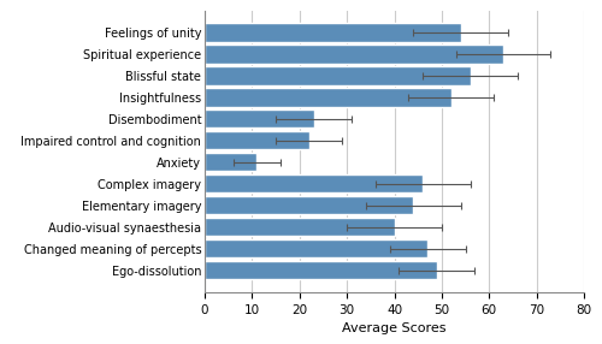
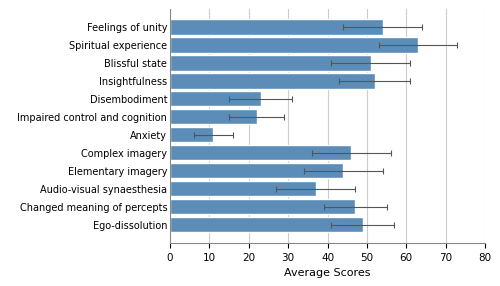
Blissful state: 56 -> 51
Audio-visual synaesthesia: 40 -> 37
